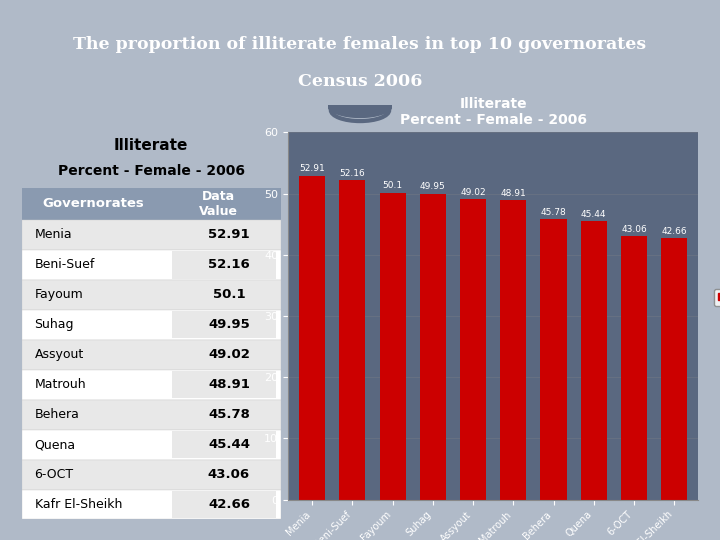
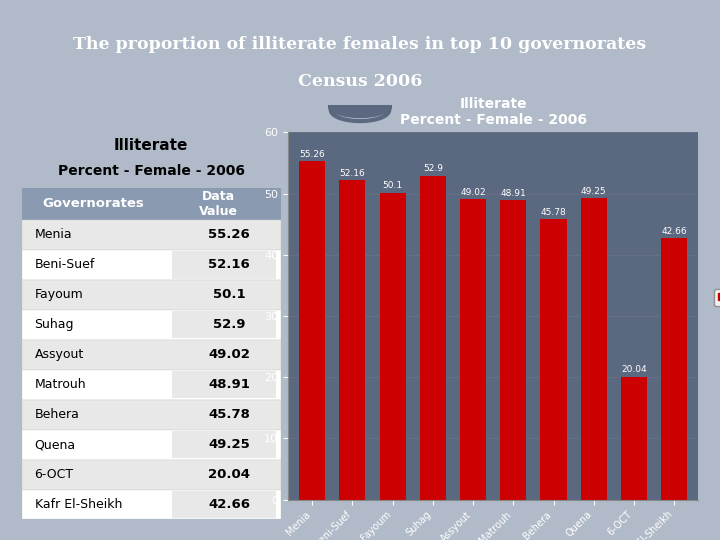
Menia: 52.91 -> 55.26
Suhag: 49.95 -> 52.9
Quena: 45.44 -> 49.25
6-OCT: 43.06 -> 20.04
